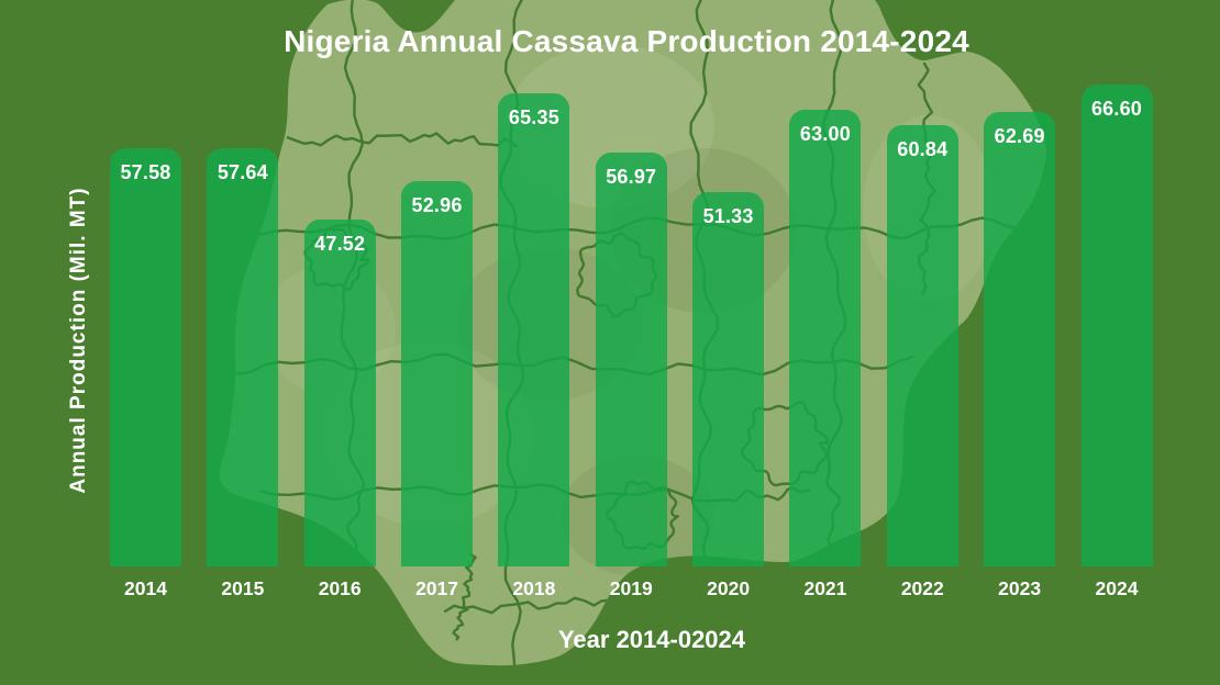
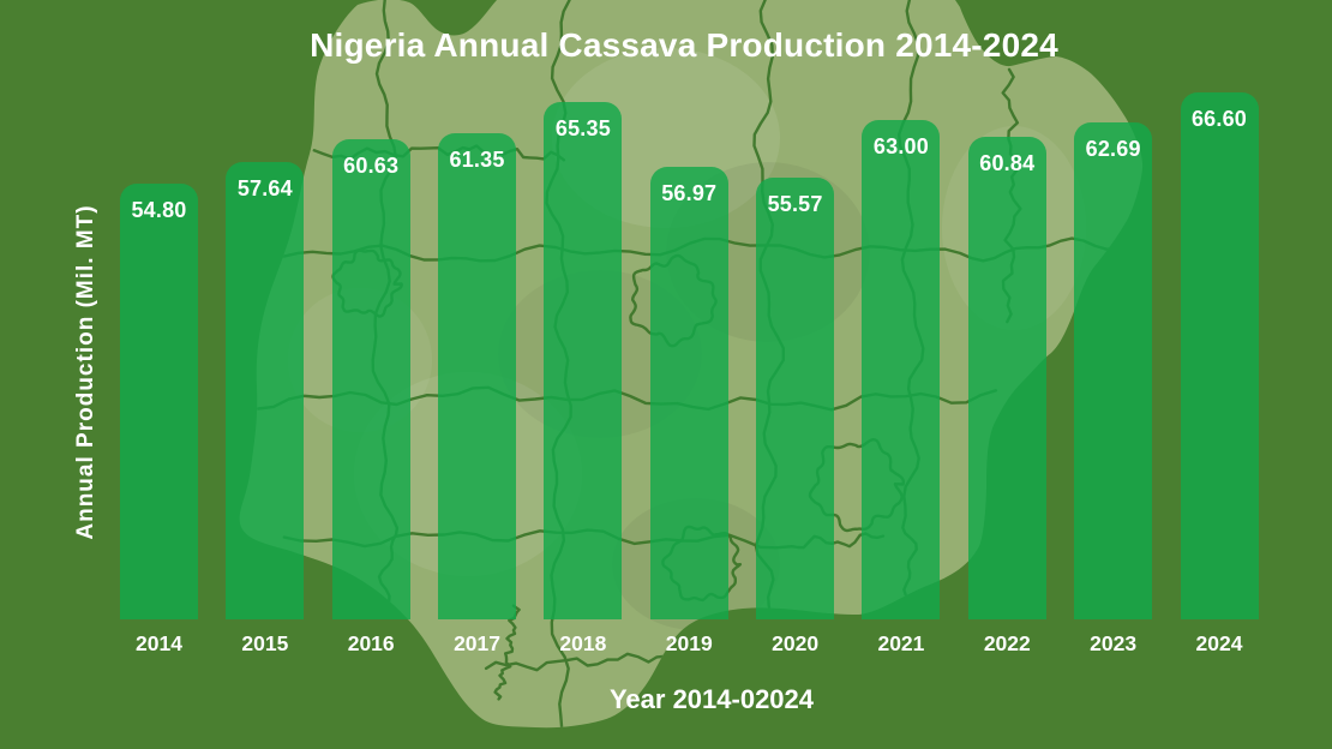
2014: 57.58 -> 54.80
2016: 47.52 -> 60.63
2017: 52.96 -> 61.35
2020: 51.33 -> 55.57
